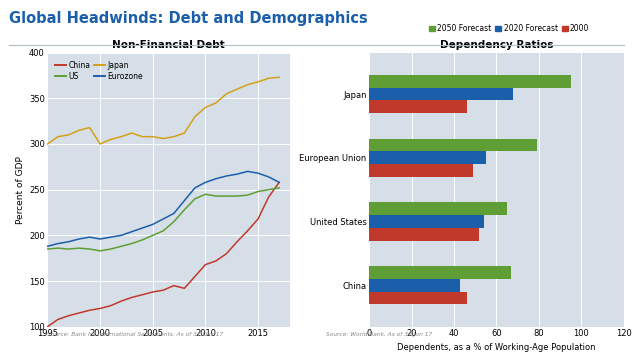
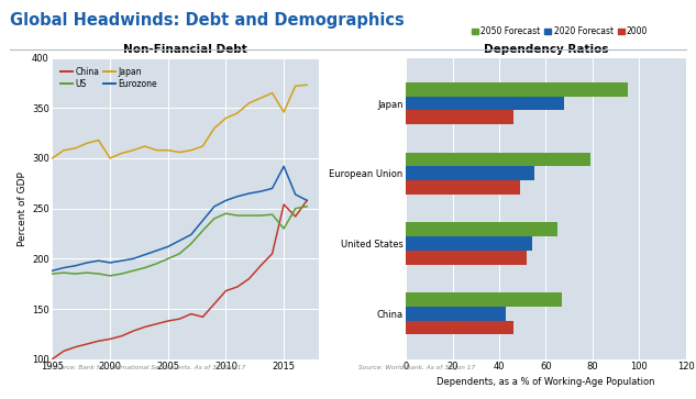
Non-Financial Debt/China/2015: 218 -> 254
Non-Financial Debt/US/2015: 248 -> 230
Non-Financial Debt/Japan/2015: 368 -> 346
Non-Financial Debt/Eurozone/2015: 268 -> 292
